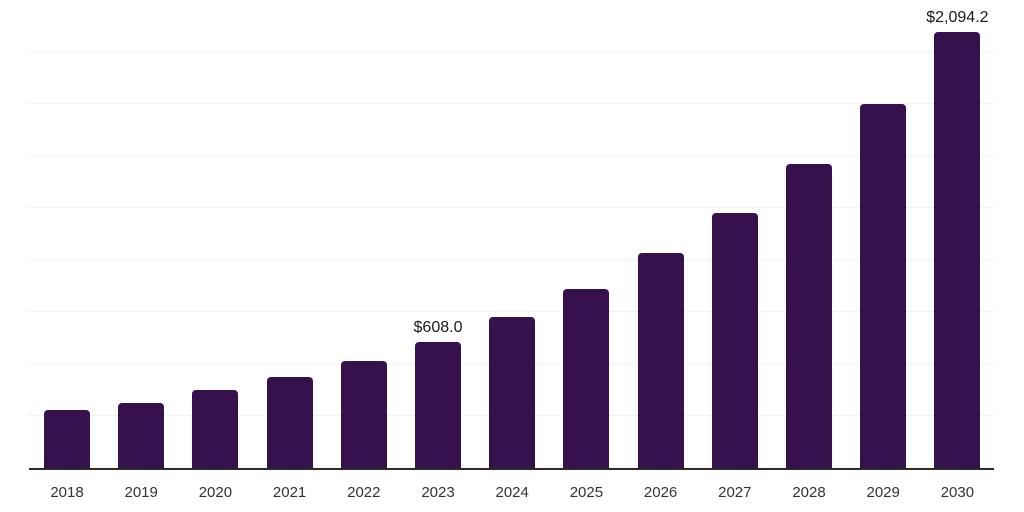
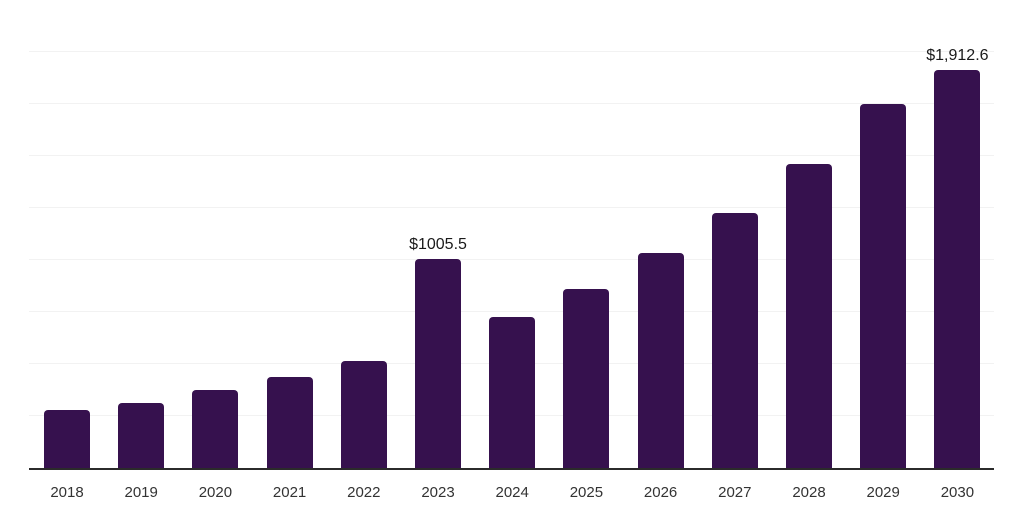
2023: $608.0 -> $1005.5
2030: $2,094.2 -> $1,912.6
